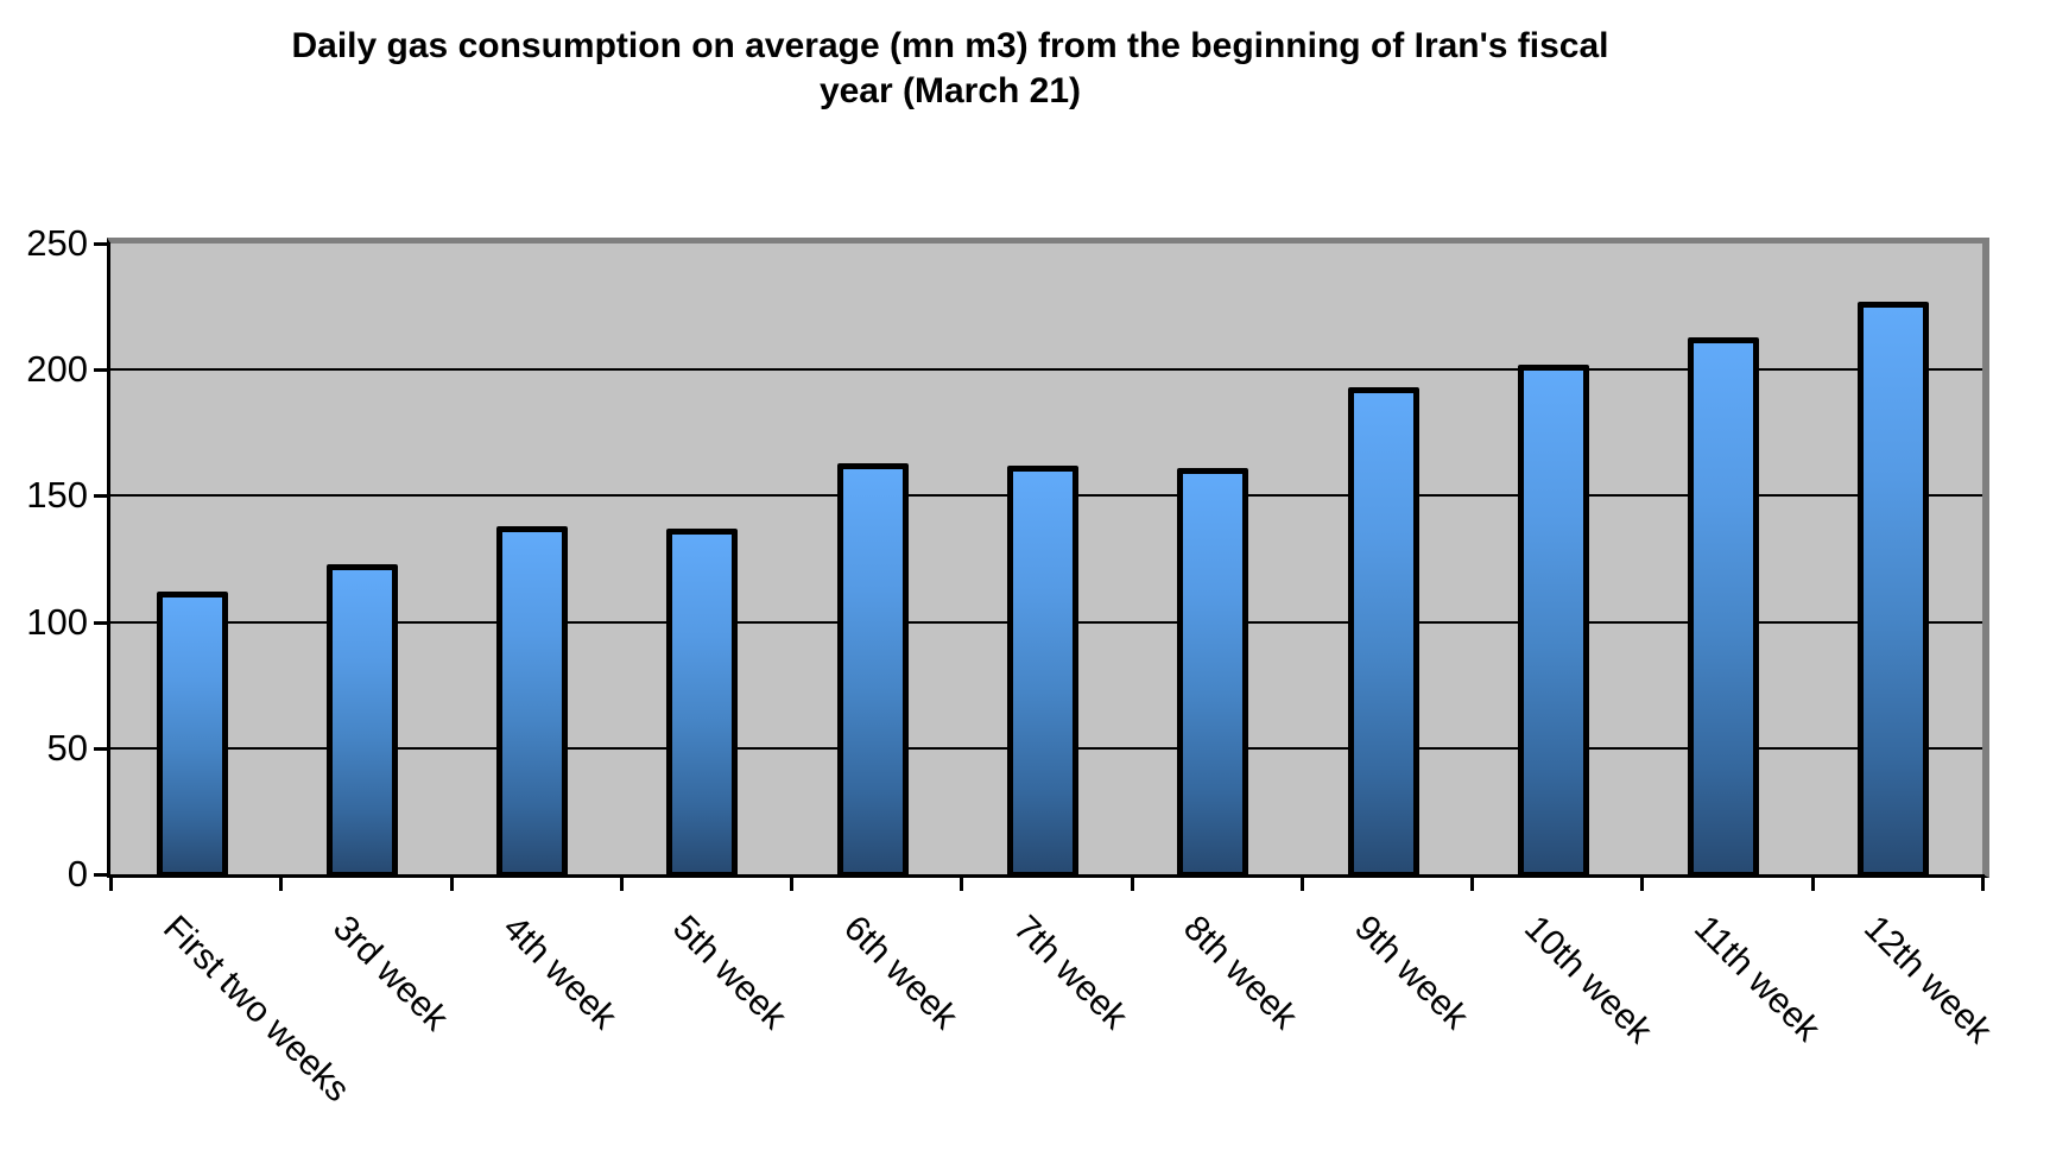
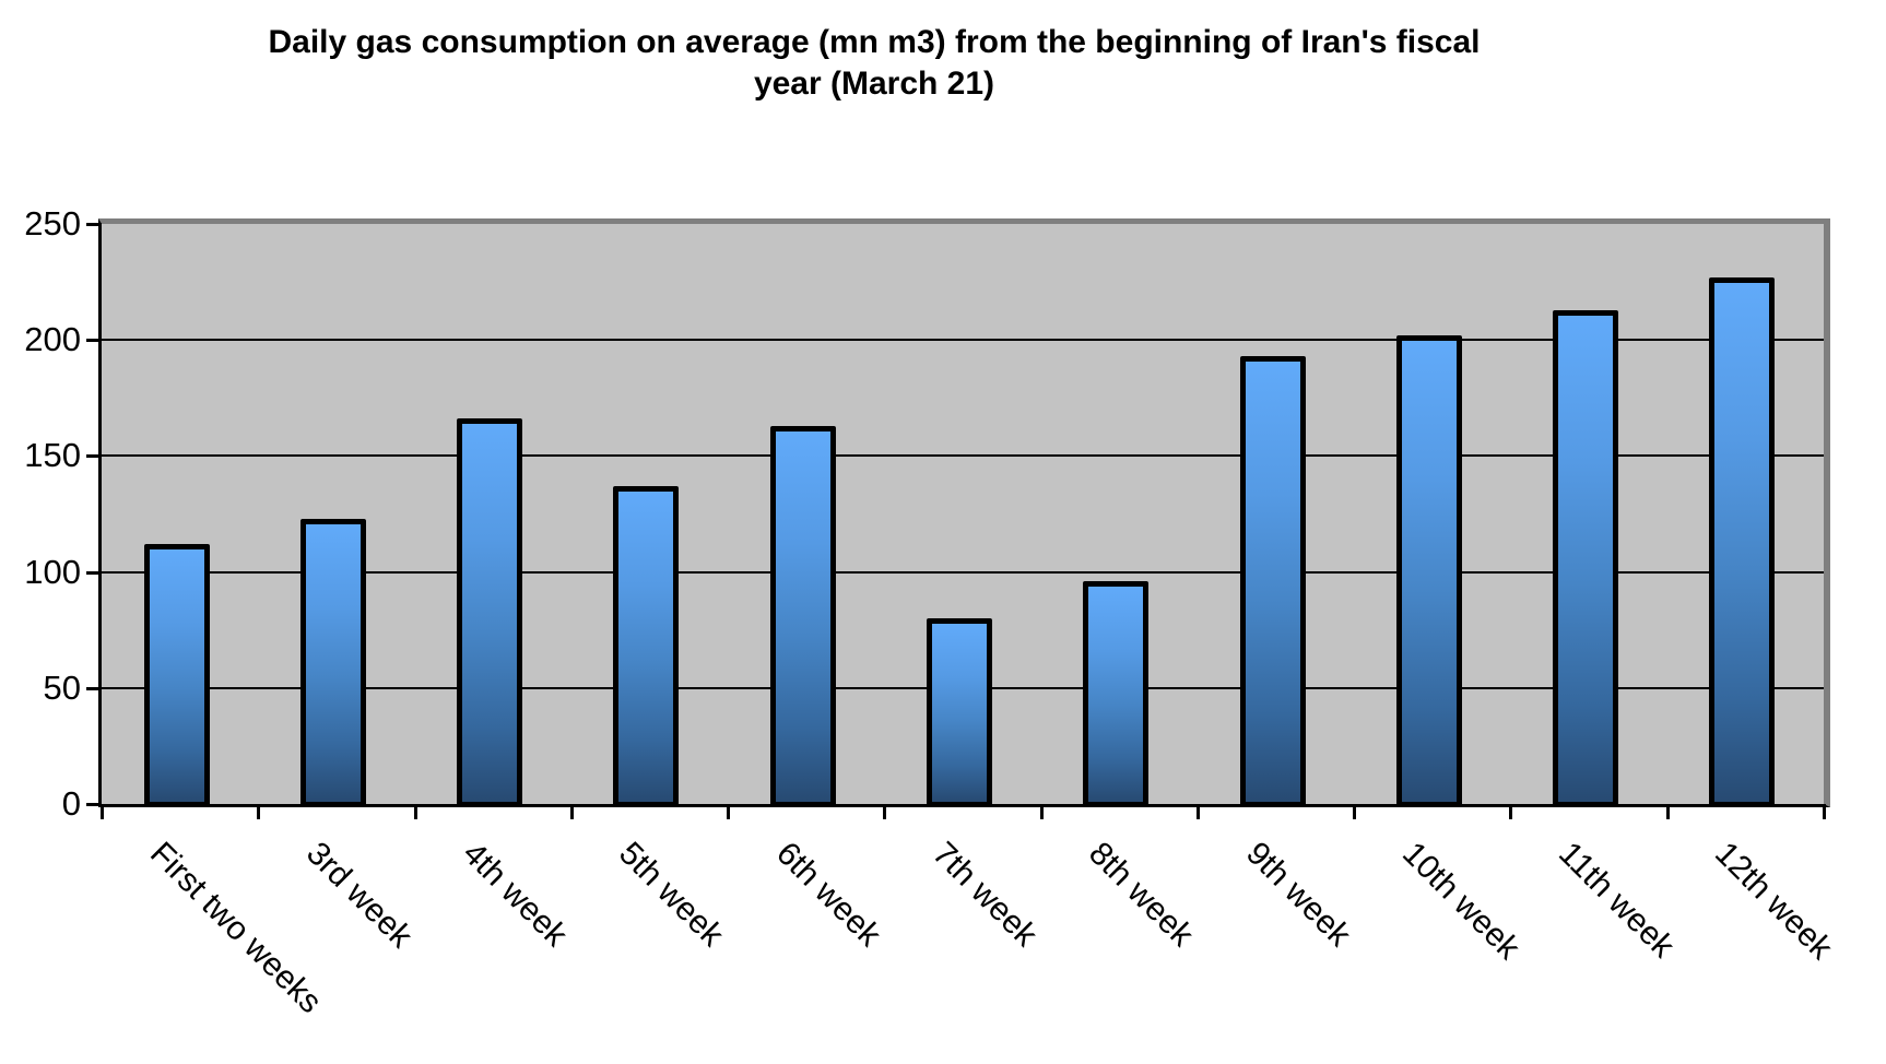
4th week: 138 -> 166
7th week: 162 -> 80
8th week: 161 -> 96
